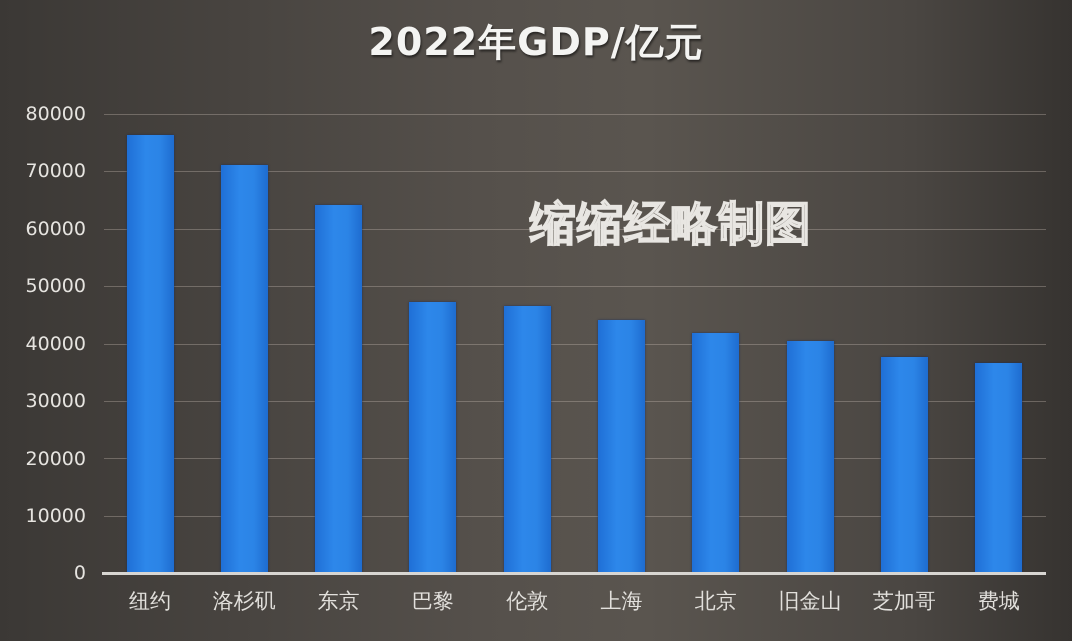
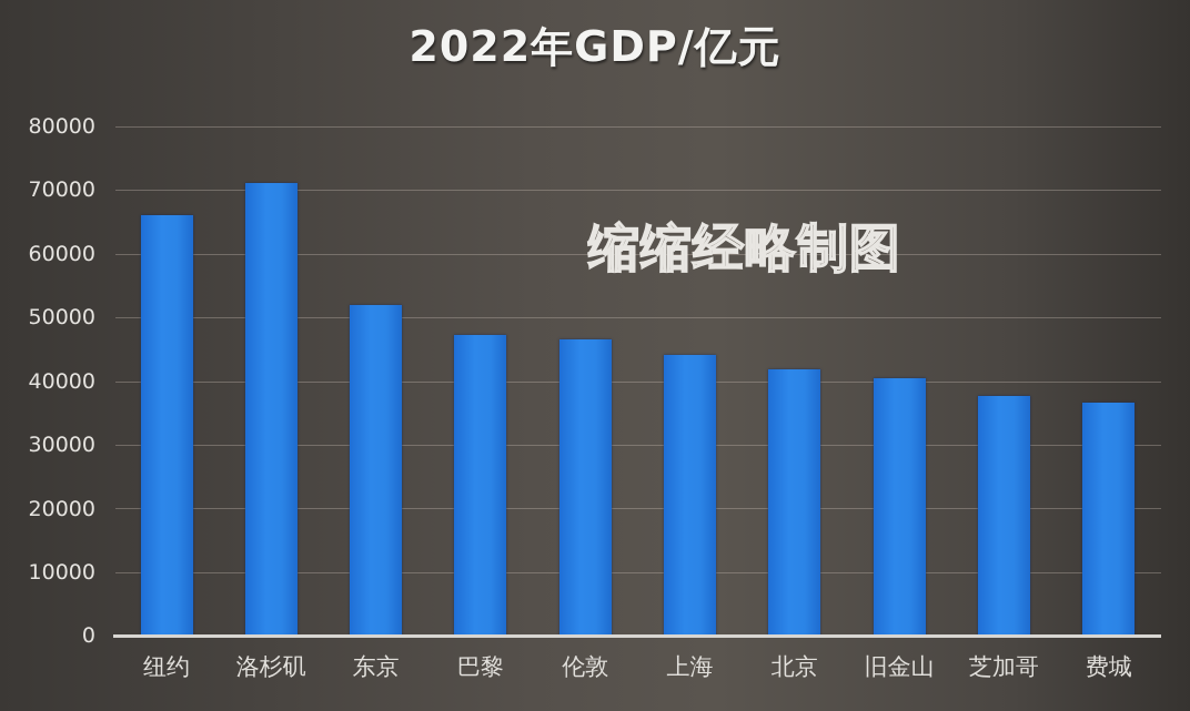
纽约: 76000 -> 66000
东京: 64000 -> 52000
